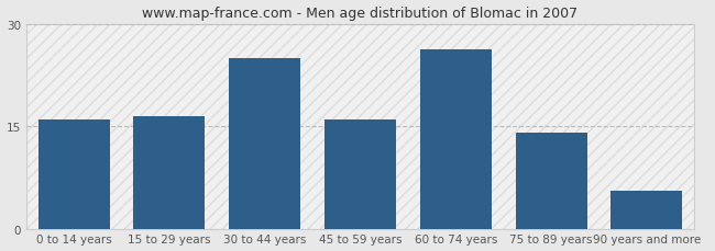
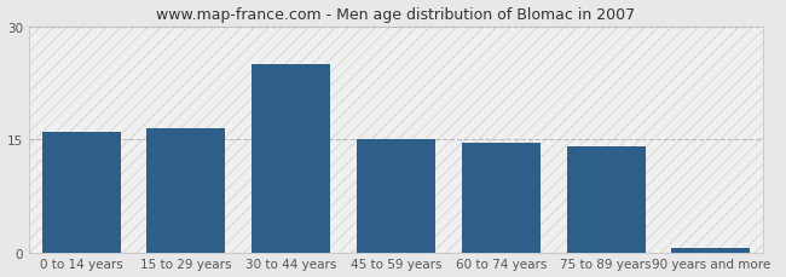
45 to 59 years: 16.0 -> 15.0
60 to 74 years: 26.2 -> 14.5
90 years and more: 5.6 -> 0.5
